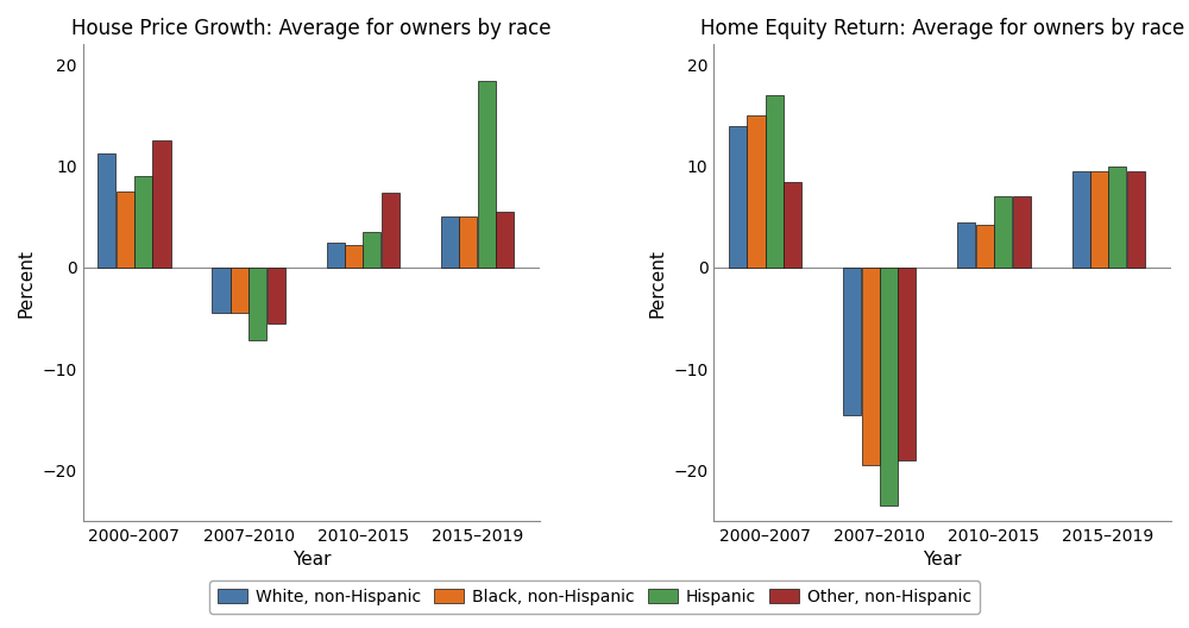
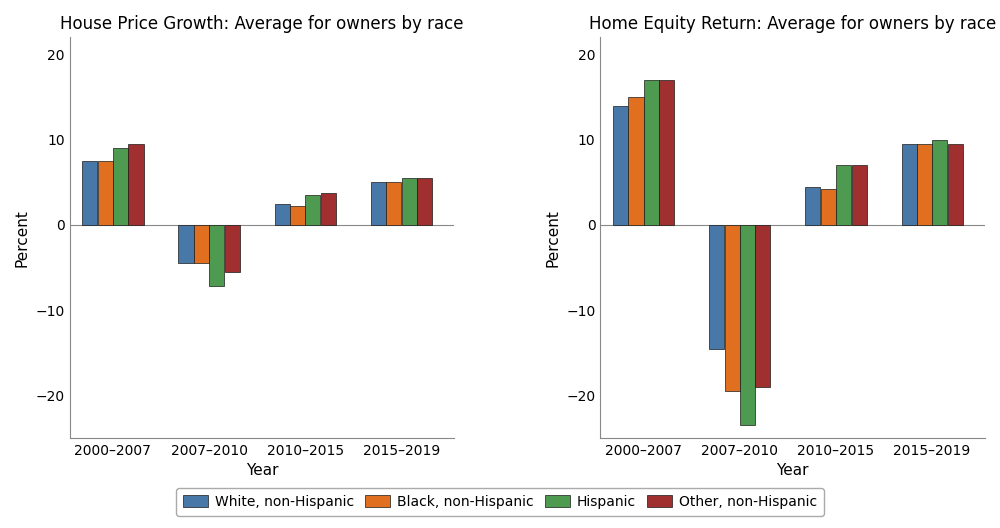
House Price Growth: Average for owners by race/White, non-Hispanic/2000–2007: 11.2 -> 7.5
House Price Growth: Average for owners by race/Other, non-Hispanic/2000–2007: 12.6 -> 9.5
House Price Growth: Average for owners by race/Other, non-Hispanic/2010–2015: 7.4 -> 3.8
House Price Growth: Average for owners by race/Hispanic/2015–2019: 18.4 -> 5.5
Home Equity Return: Average for owners by race/Other, non-Hispanic/2000–2007: 8.4 -> 17.0
